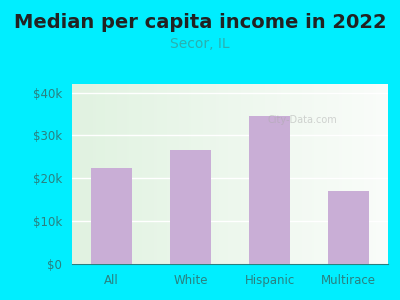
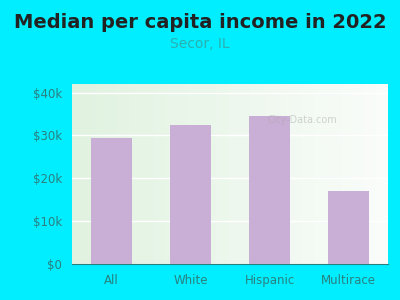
All: $22.5k -> $29.5k
White: $26.5k -> $32.5k
